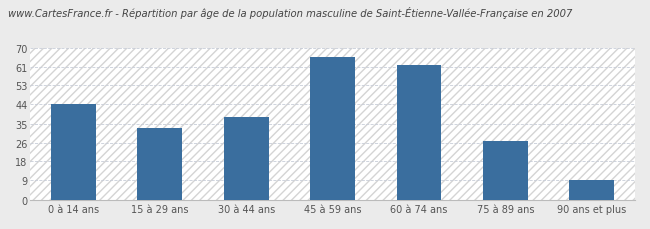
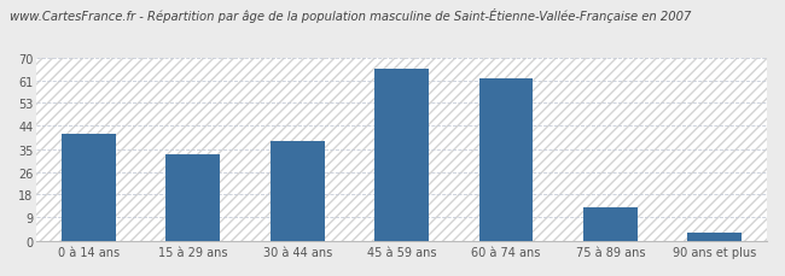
0 à 14 ans: 44 -> 41
75 à 89 ans: 27 -> 13
90 ans et plus: 9 -> 3
